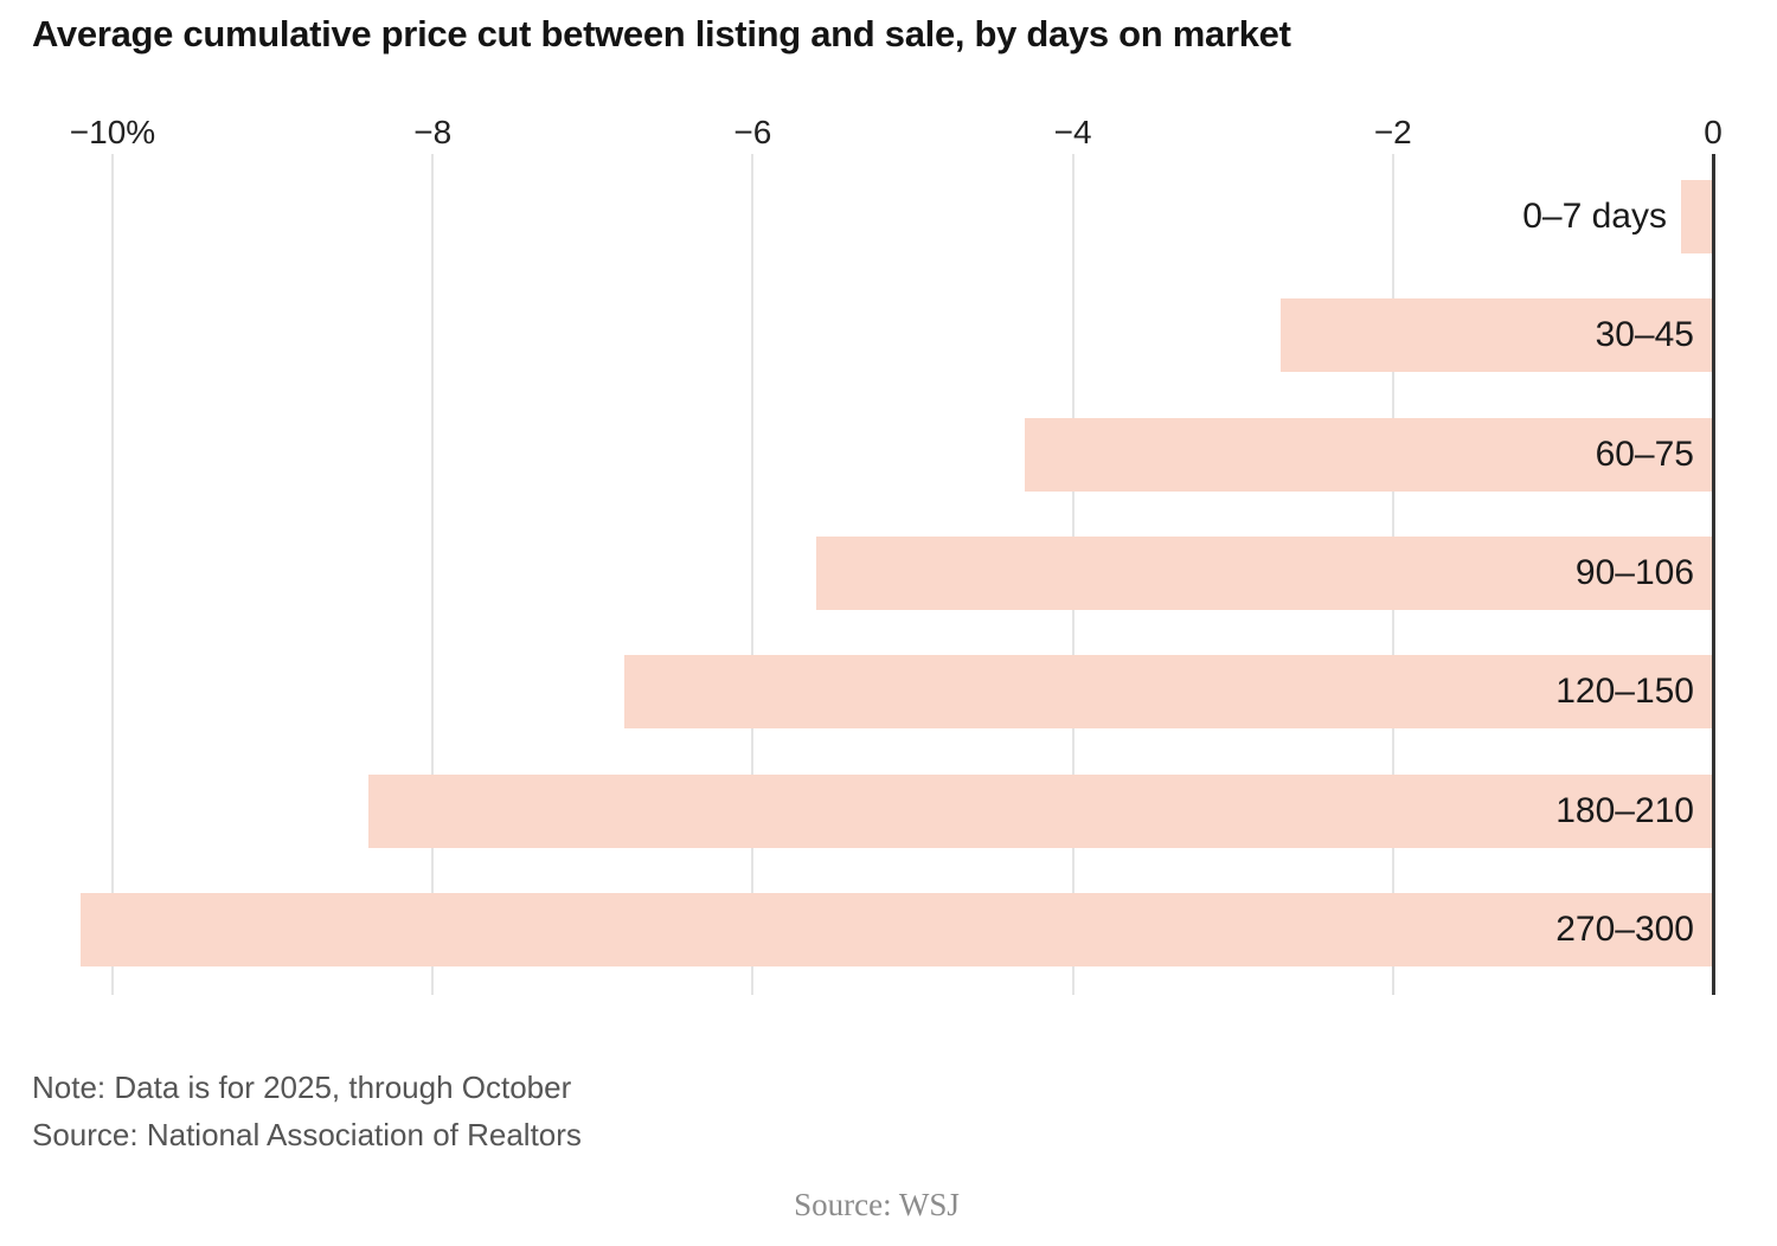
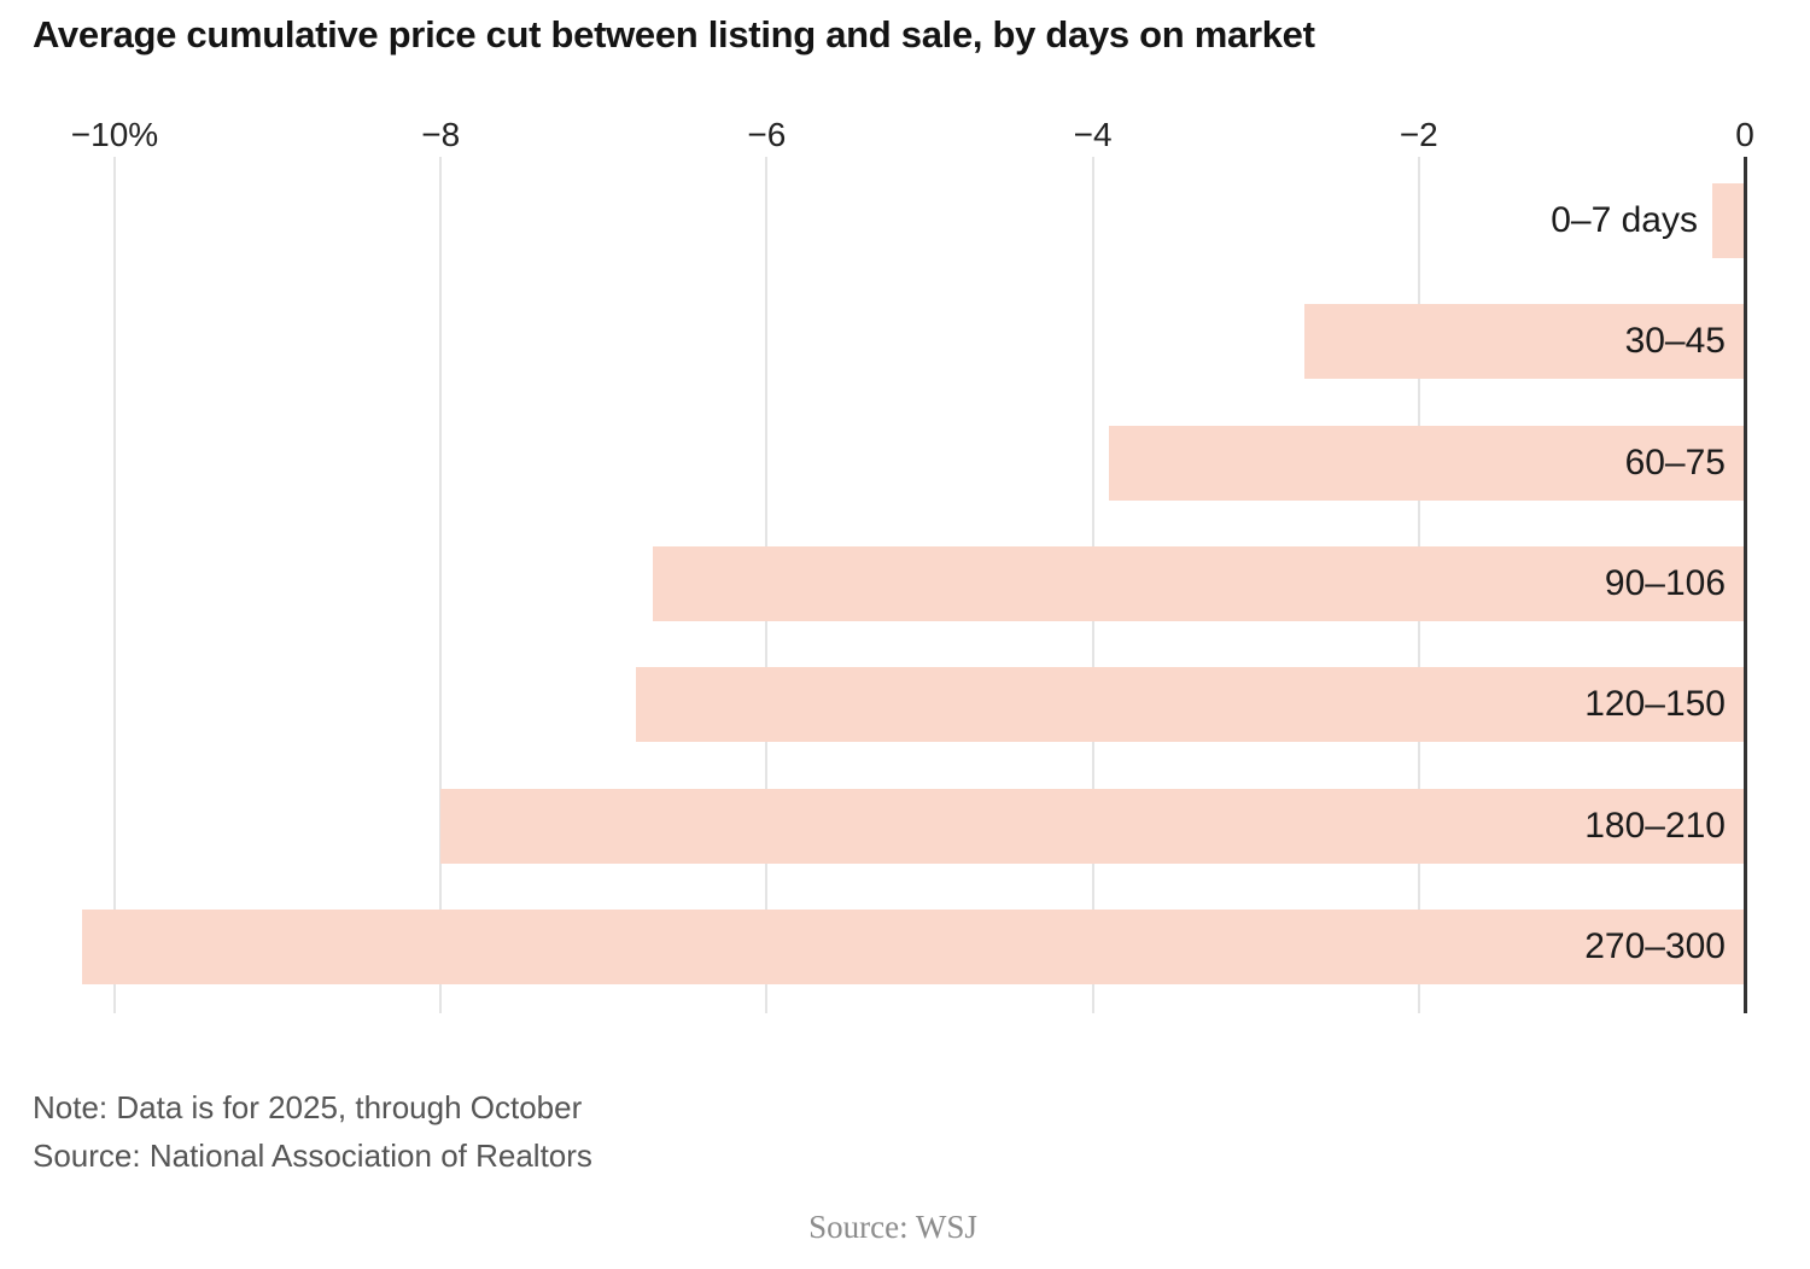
60–75: -4.3 -> -3.9
90–106: -5.6 -> -6.7
180–210: -8.4 -> -8.0
